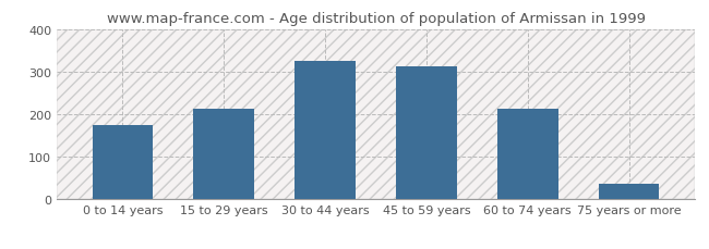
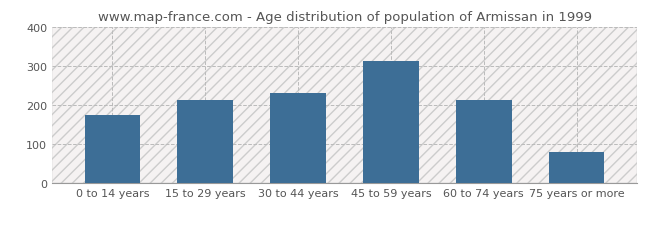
30 to 44 years: 325 -> 230
75 years or more: 35 -> 80
